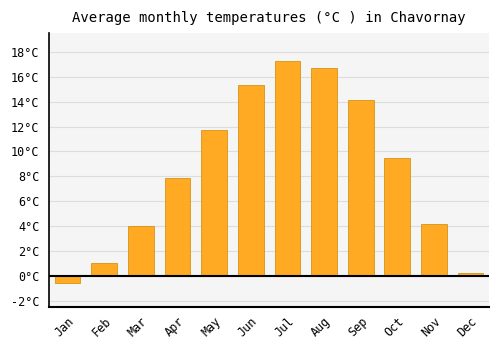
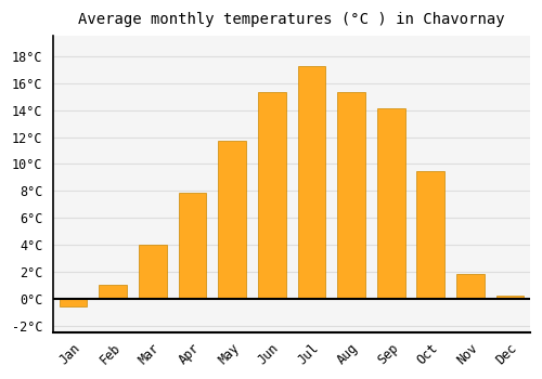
Aug: 16.7°C -> 15.3°C
Nov: 4.2°C -> 1.8°C
